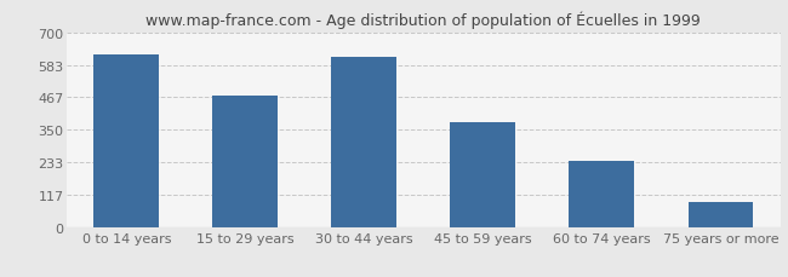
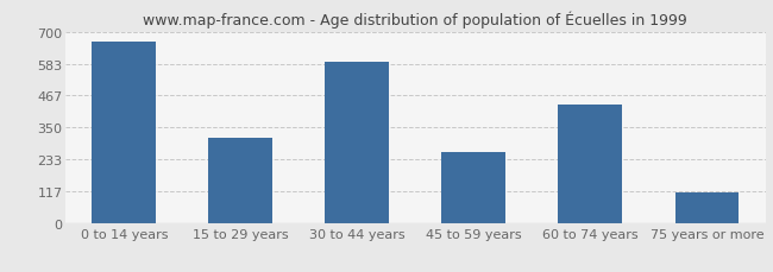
0 to 14 years: 620 -> 665
15 to 29 years: 472 -> 310
30 to 44 years: 613 -> 590
45 to 59 years: 375 -> 260
60 to 74 years: 238 -> 435
75 years or more: 88 -> 110
